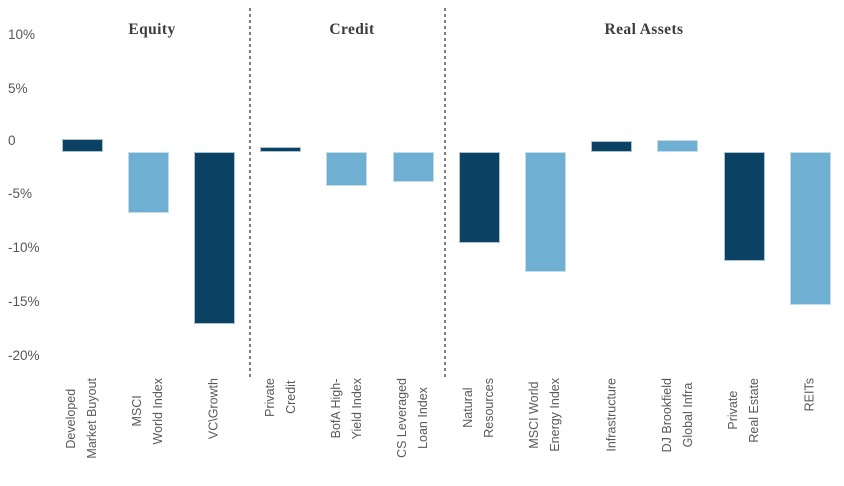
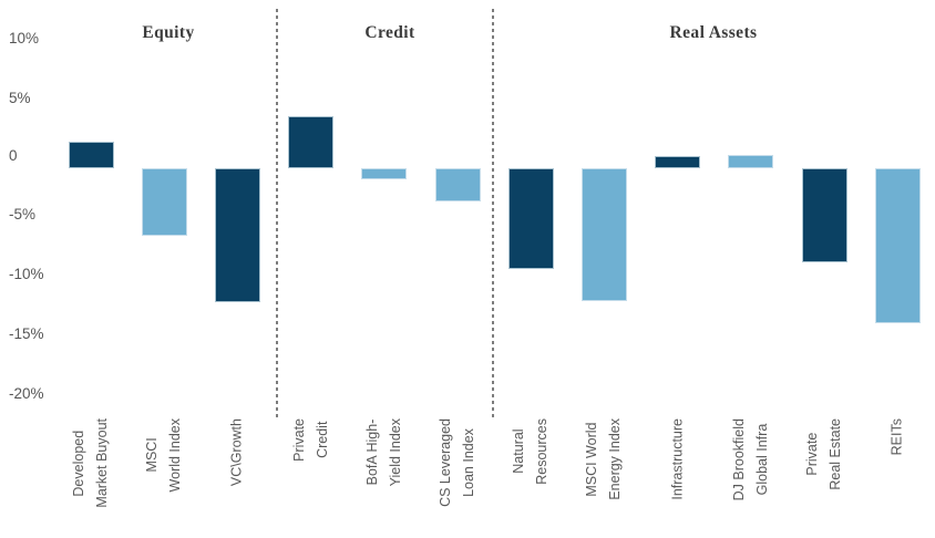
Developed Market Buyout: 1.2% -> 2.2%
VC\Growth: -16.1% -> -11.3%
Private Credit: 0.4% -> 4.4%
BofA High-Yield Index: -3.2% -> -1.0%
Private Real Estate: -10.2% -> -8.0%
REITs: -14.3% -> -13.1%
